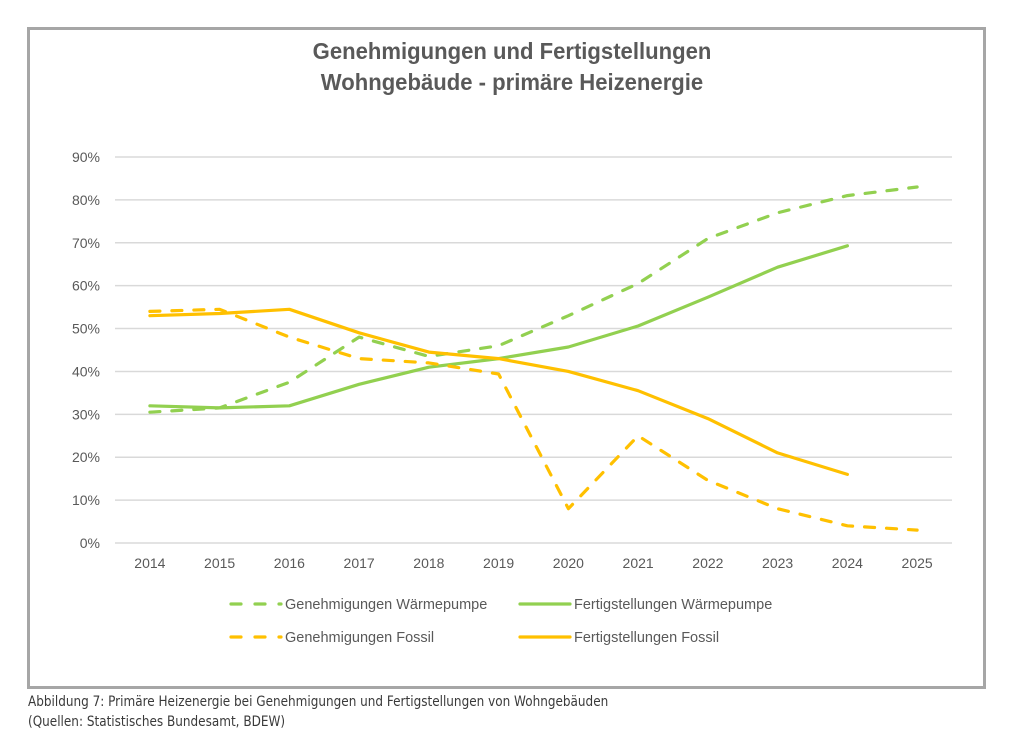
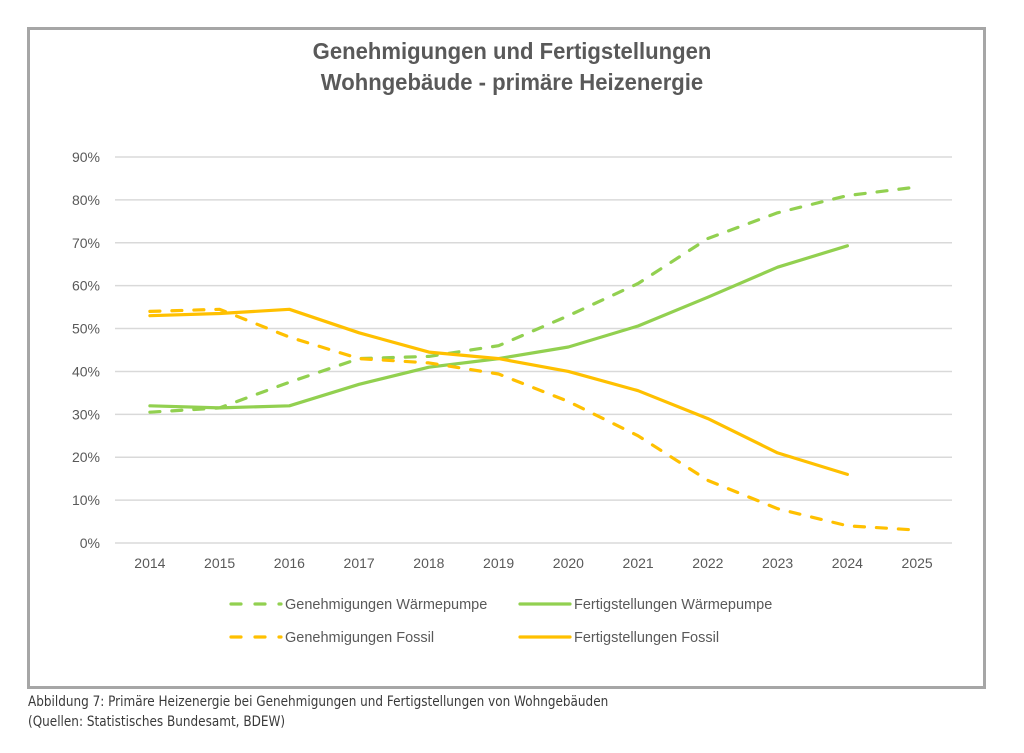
Genehmigungen Wärmepumpe/2017: 48% -> 43%
Genehmigungen Fossil/2020: 8% -> 33%
